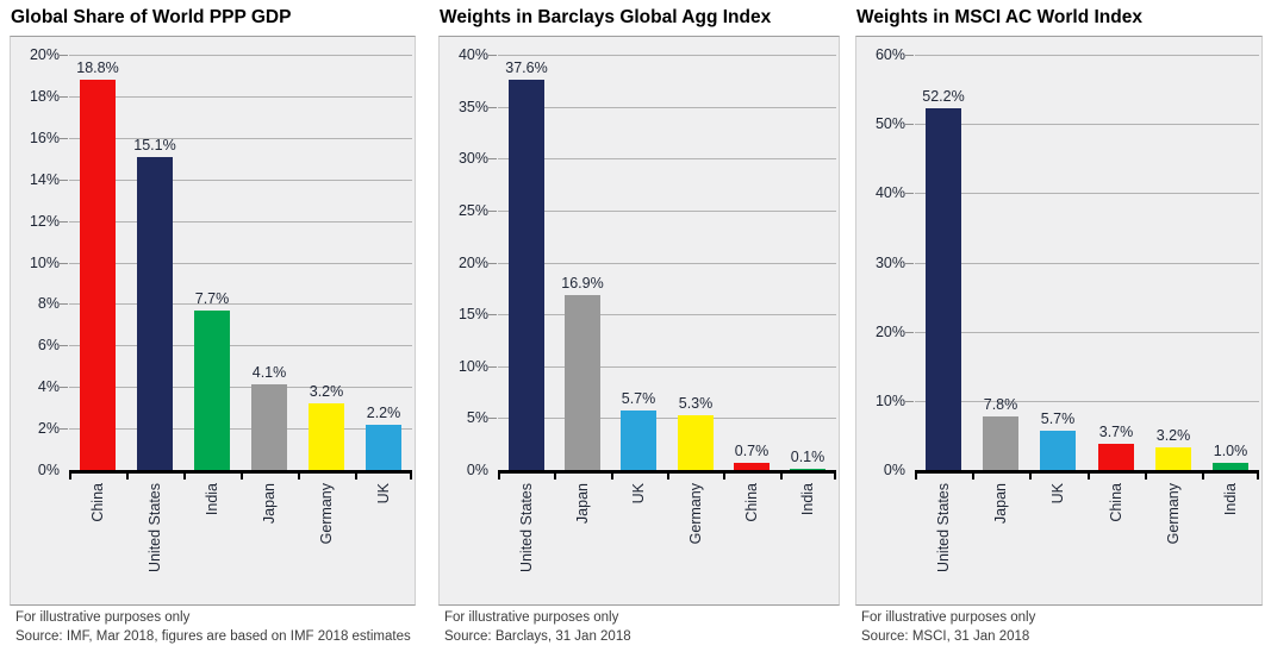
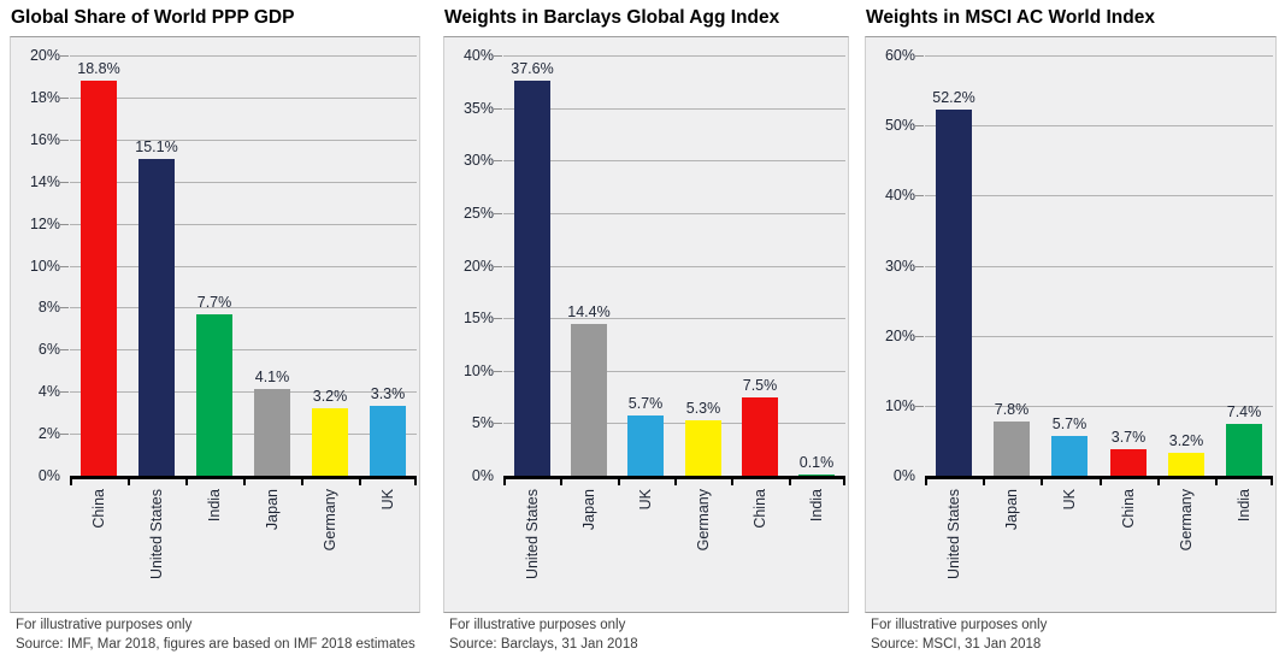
Global Share of World PPP GDP/UK: 2.2% -> 3.3%
Weights in Barclays Global Agg Index/Japan: 16.9% -> 14.4%
Weights in Barclays Global Agg Index/China: 0.7% -> 7.5%
Weights in MSCI AC World Index/India: 1.0% -> 7.4%
